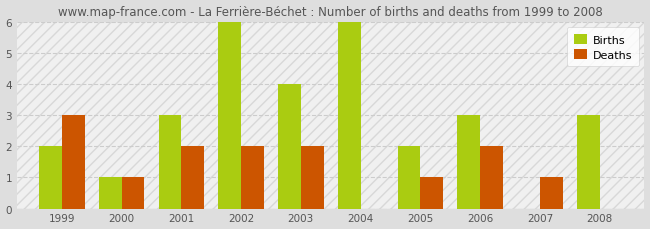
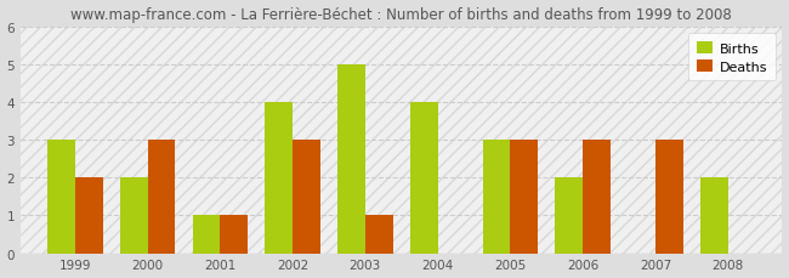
Births/1999: 2 -> 3
Deaths/1999: 3 -> 2
Births/2000: 1 -> 2
Deaths/2000: 1 -> 3
Births/2001: 3 -> 1
Deaths/2001: 2 -> 1
Births/2002: 6 -> 4
Deaths/2002: 2 -> 3
Births/2003: 4 -> 5
Deaths/2003: 2 -> 1
Births/2004: 6 -> 4
Births/2005: 2 -> 3
Deaths/2005: 1 -> 3
Births/2006: 3 -> 2
Deaths/2006: 2 -> 3
Deaths/2007: 1 -> 3
Births/2008: 3 -> 2
